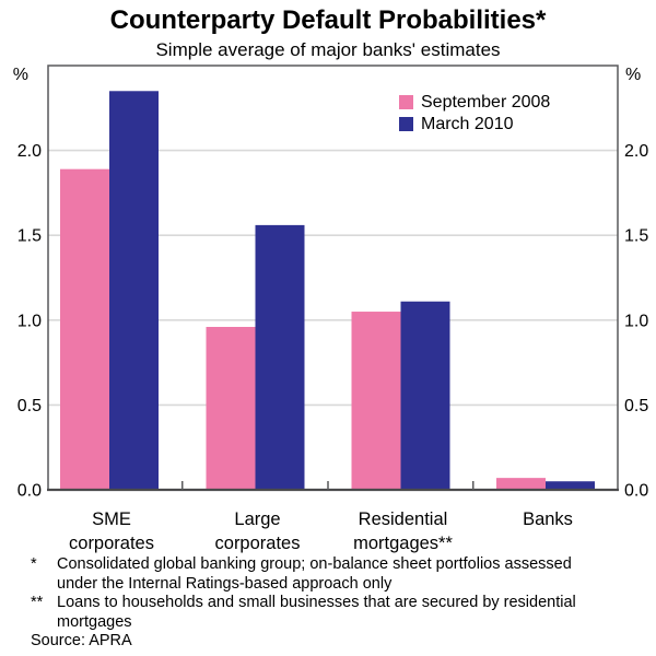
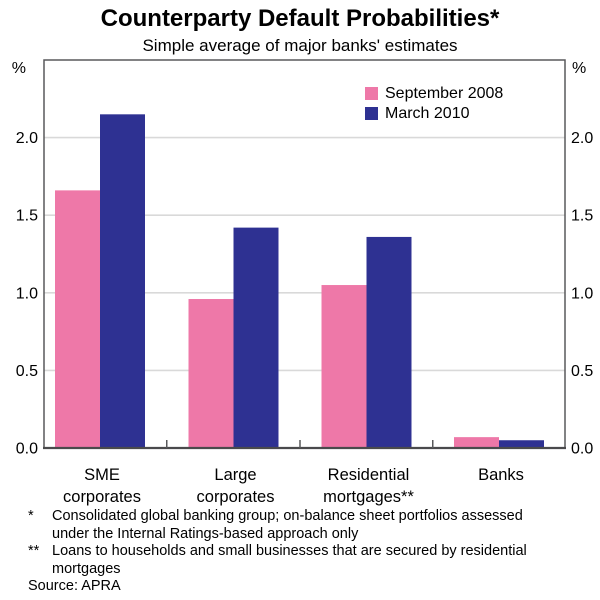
September 2008/SME corporates: 1.89 -> 1.66
March 2010/SME corporates: 2.35 -> 2.15
March 2010/Large corporates: 1.56 -> 1.42
March 2010/Residential mortgages**: 1.11 -> 1.36
